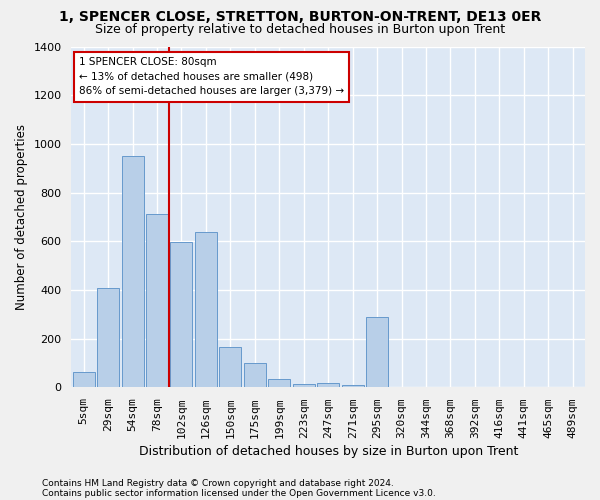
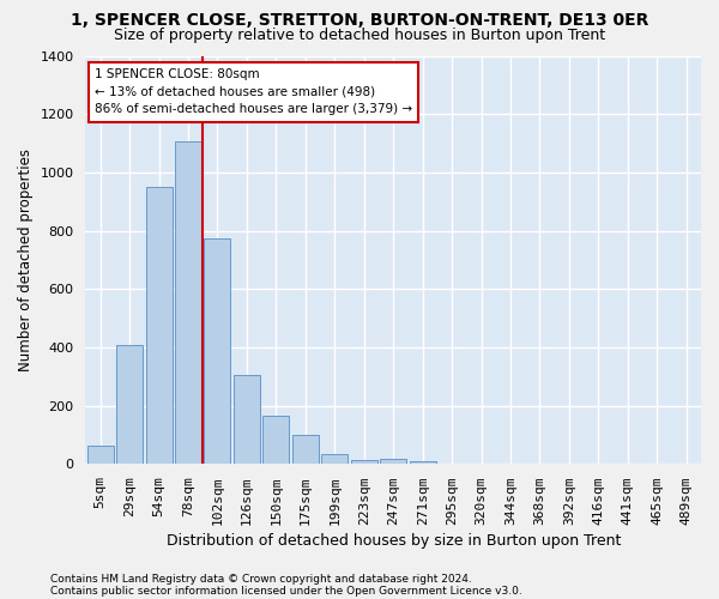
78sqm: 710 -> 1105
102sqm: 595 -> 775
126sqm: 640 -> 305
295sqm: 290 -> 3
